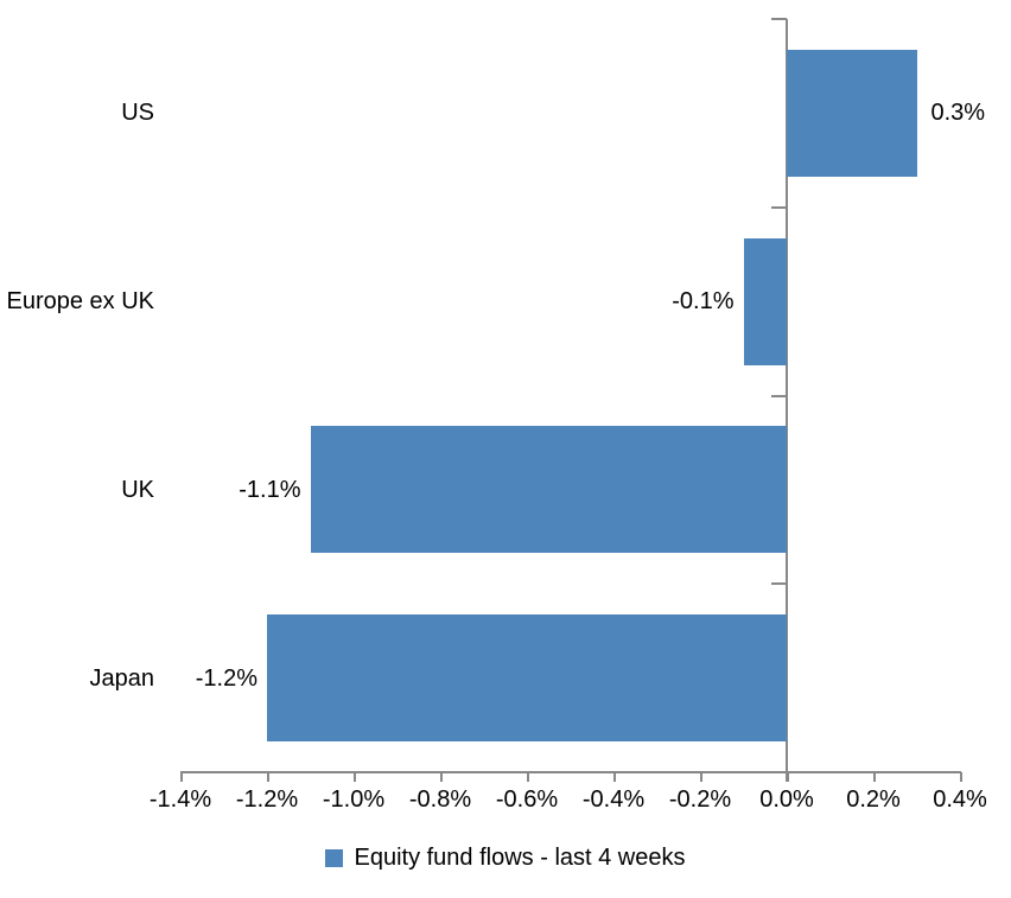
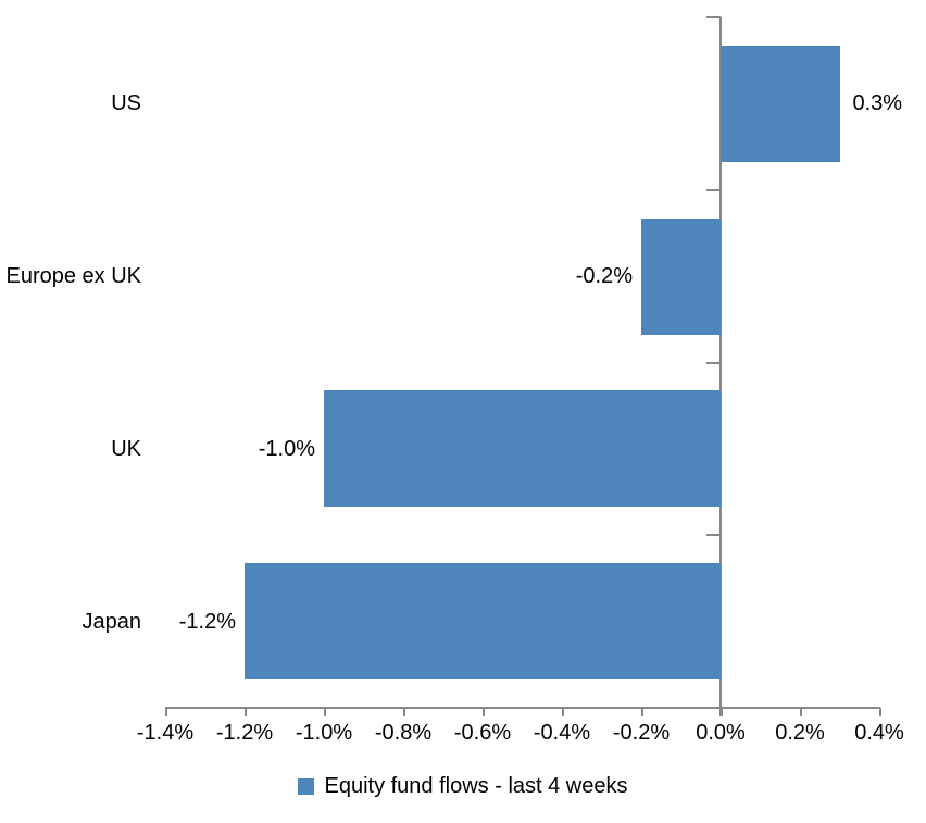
Europe ex UK: -0.1% -> -0.2%
UK: -1.1% -> -1.0%
